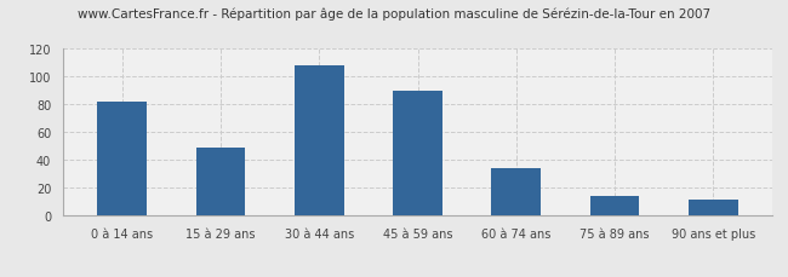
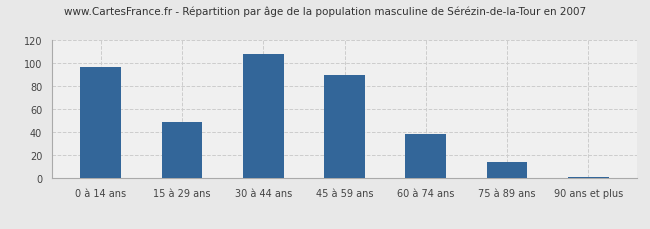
0 à 14 ans: 82 -> 97
60 à 74 ans: 34 -> 39
90 ans et plus: 12 -> 1
